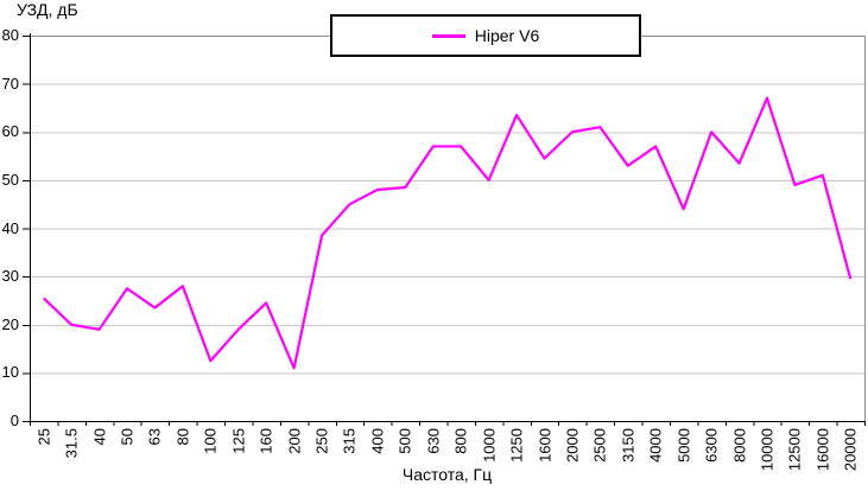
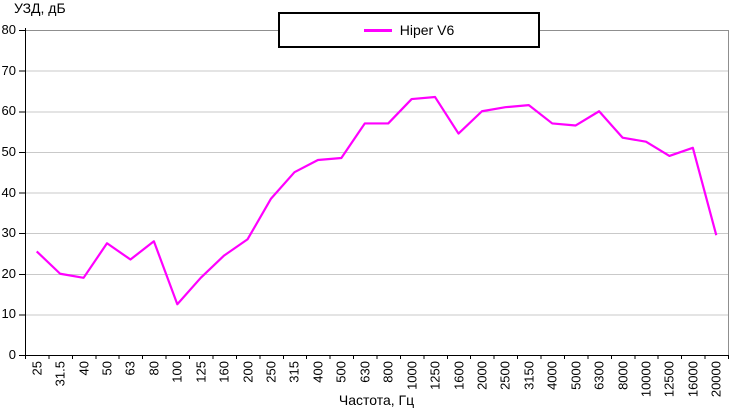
200: 11 -> 28
1000: 50 -> 63
3150: 53 -> 62
5000: 44 -> 56
10000: 67 -> 52
